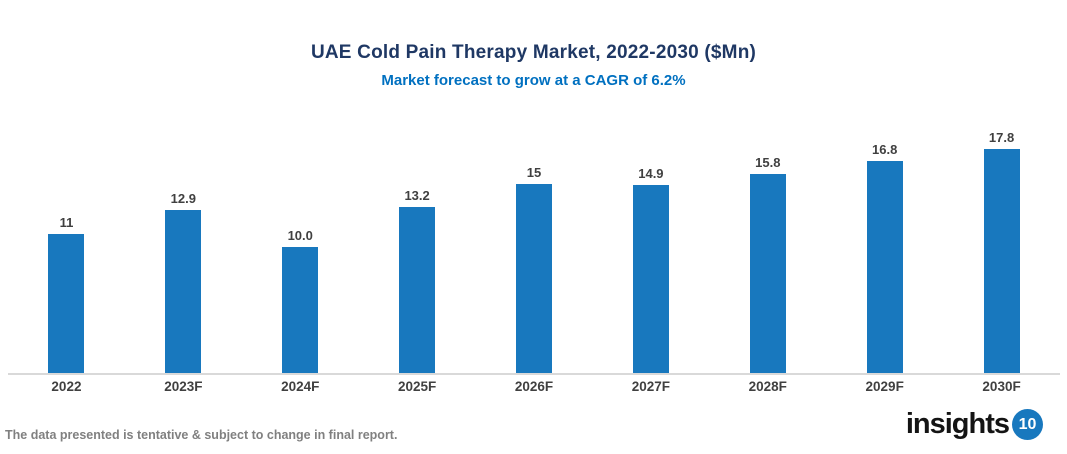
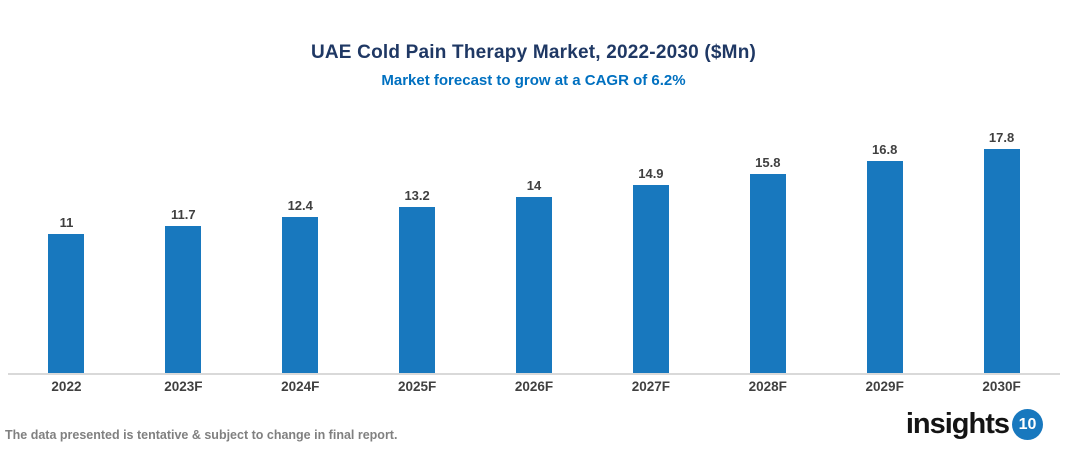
2023F: 12.9 -> 11.7
2024F: 10.0 -> 12.4
2026F: 15 -> 14
